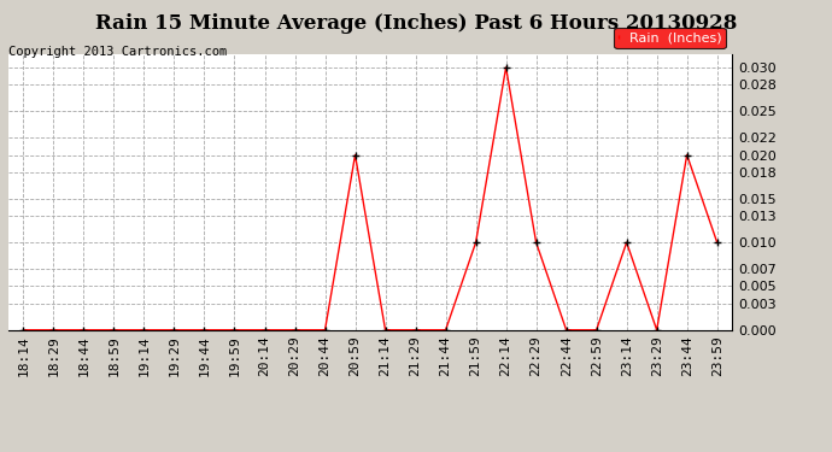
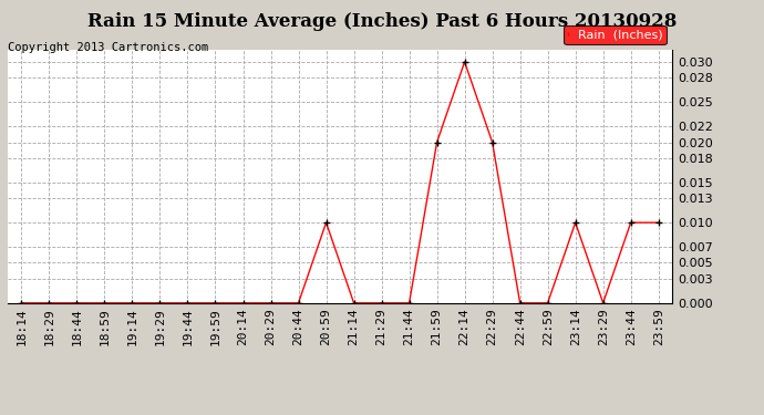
20:59: 0.02 -> 0.01
21:59: 0.01 -> 0.02
22:29: 0.01 -> 0.02
23:44: 0.02 -> 0.01
